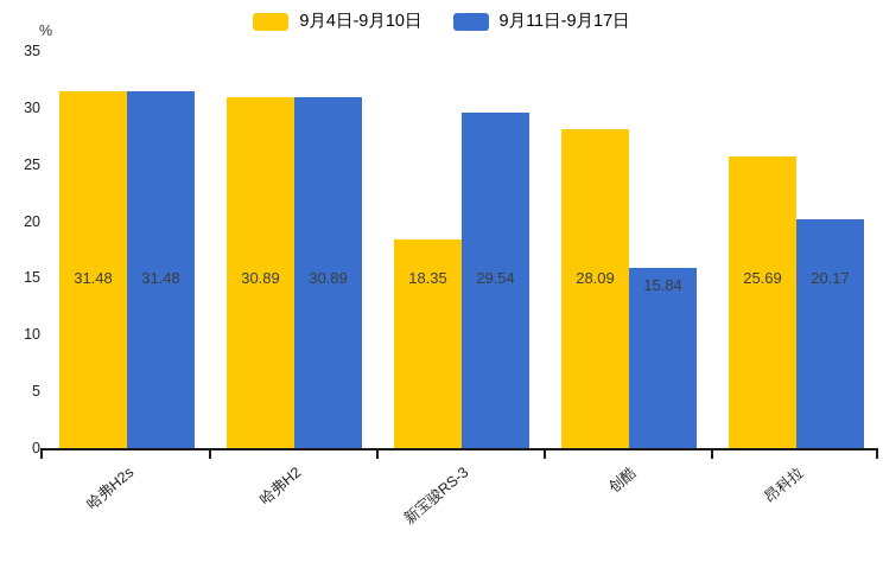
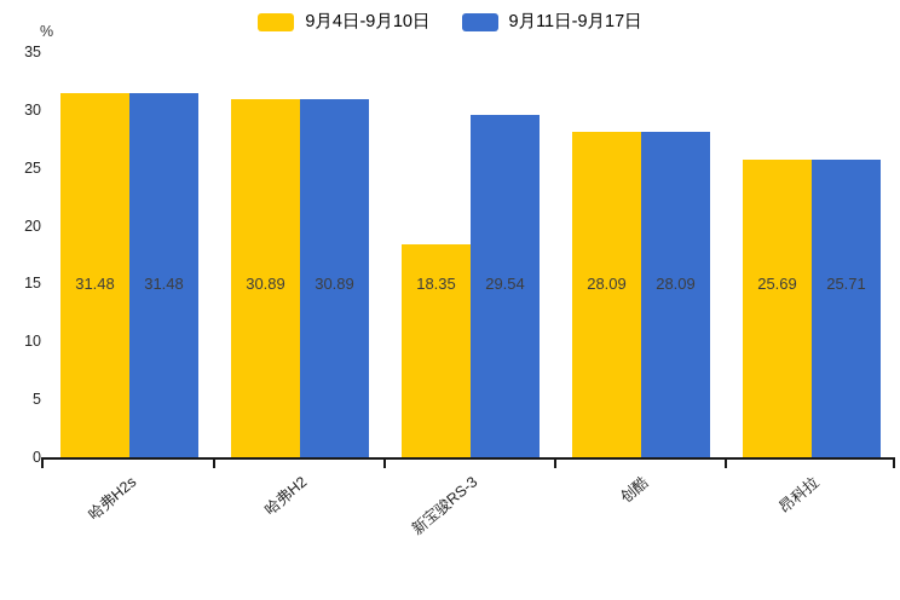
9月11日-9月17日/创酷: 15.84 -> 28.09
9月11日-9月17日/昂科拉: 20.17 -> 25.71
